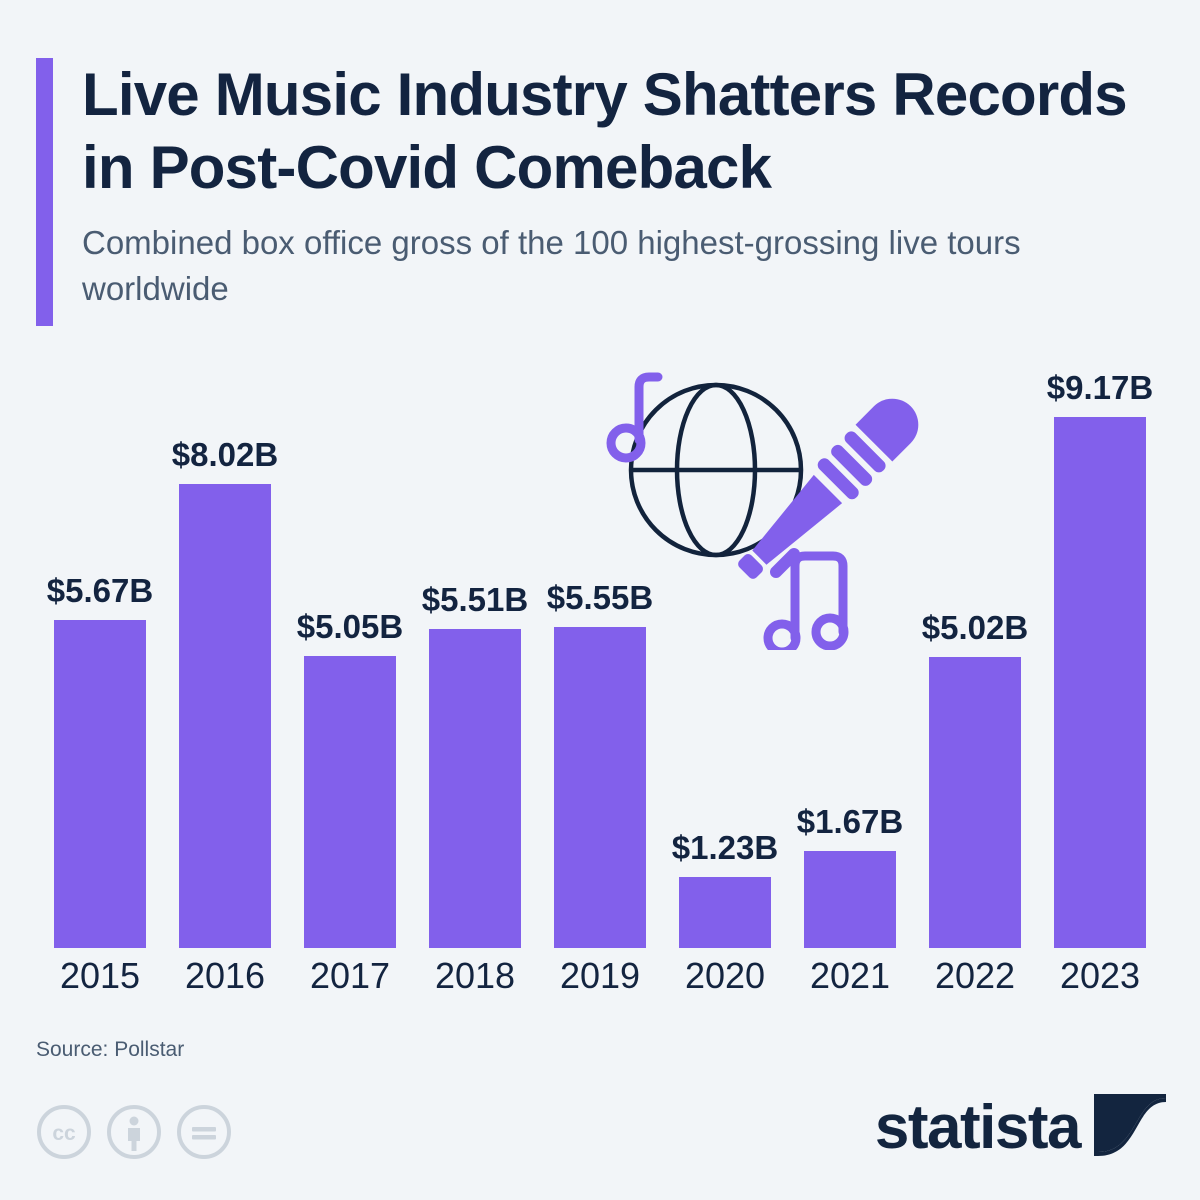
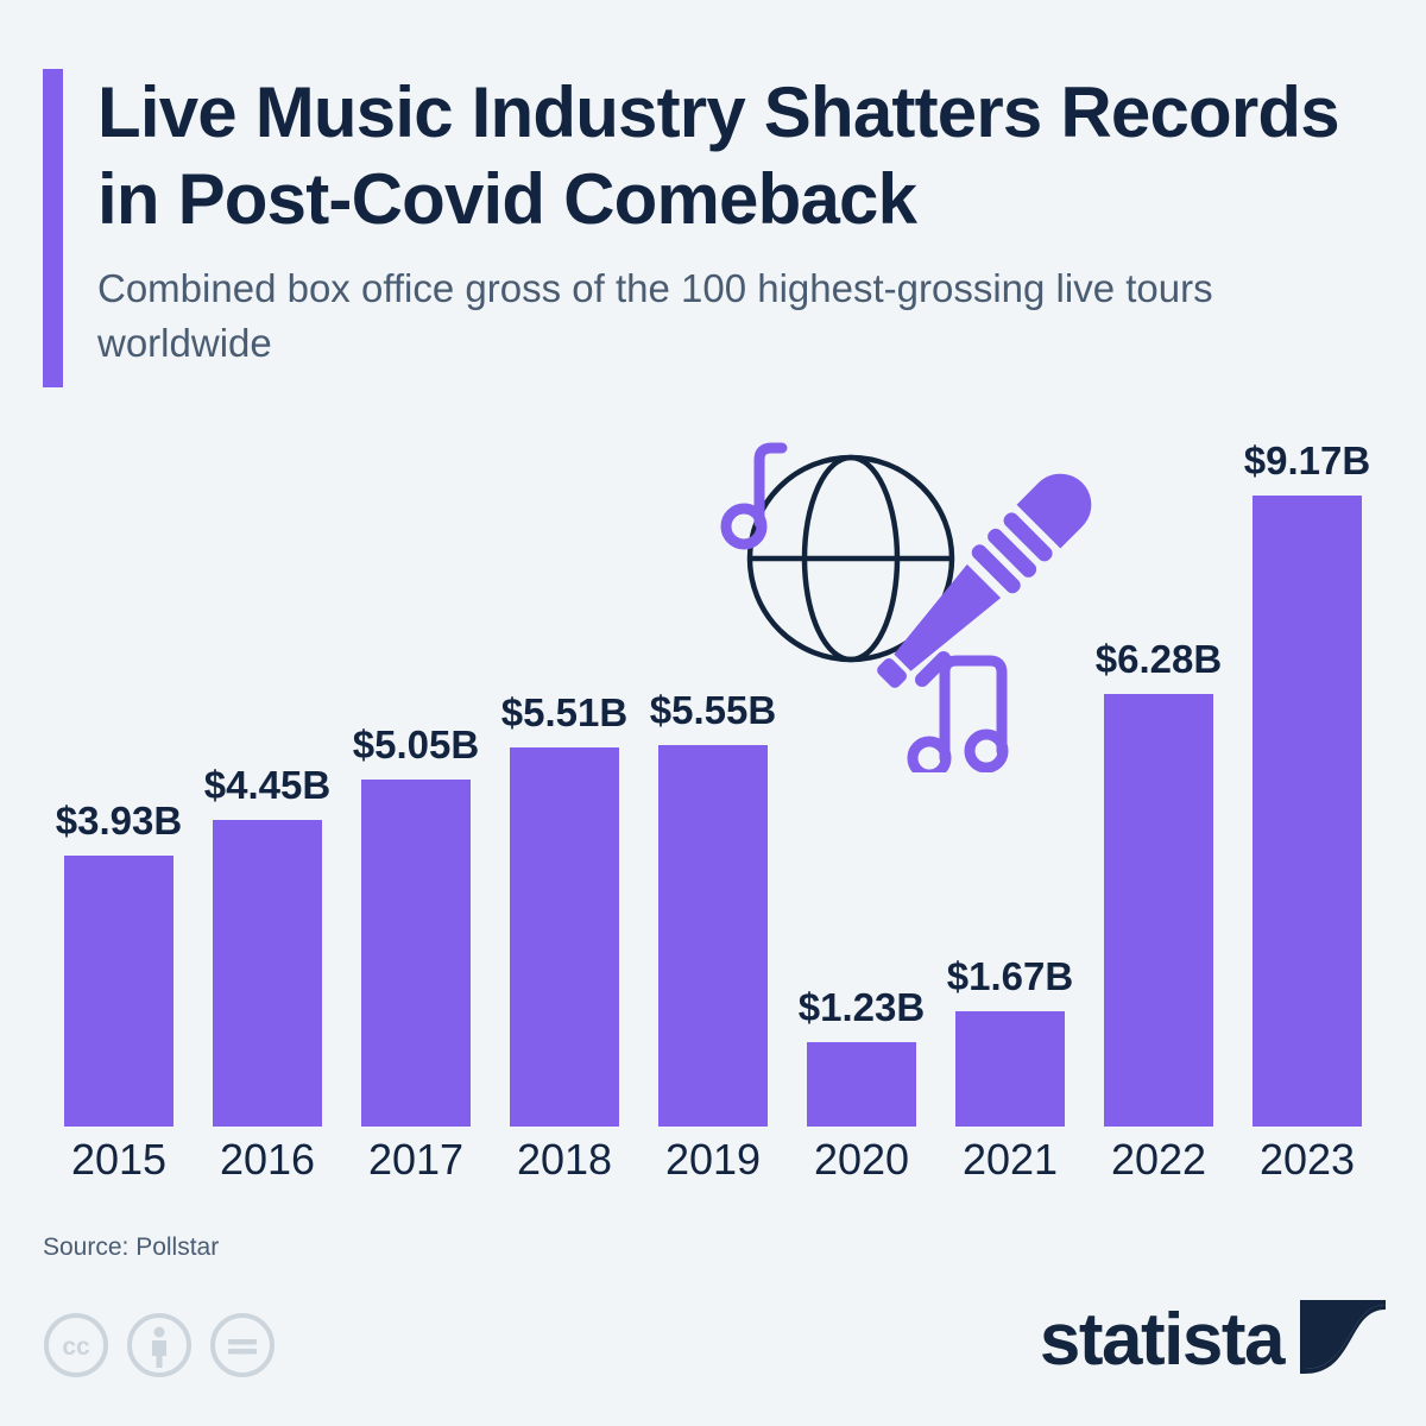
2015: $5.67B -> $3.93B
2016: $8.02B -> $4.45B
2022: $5.02B -> $6.28B
